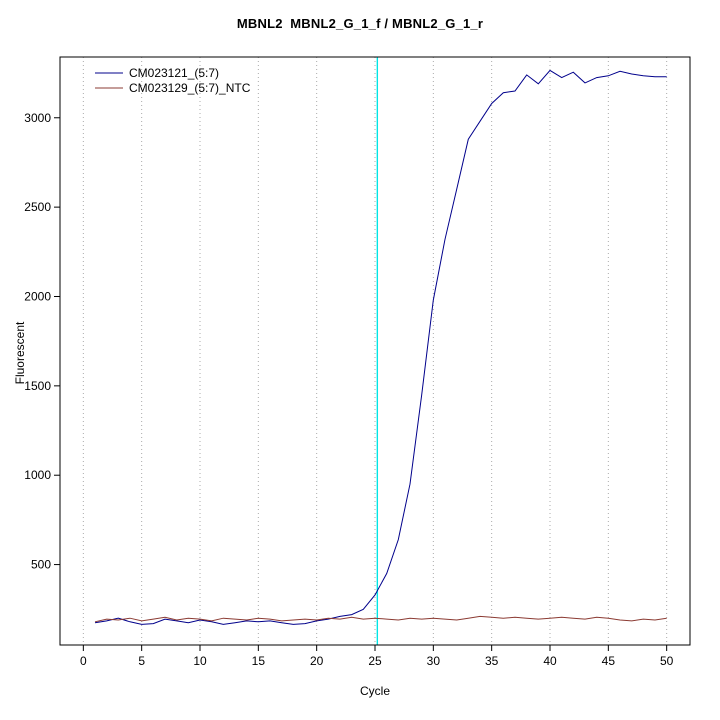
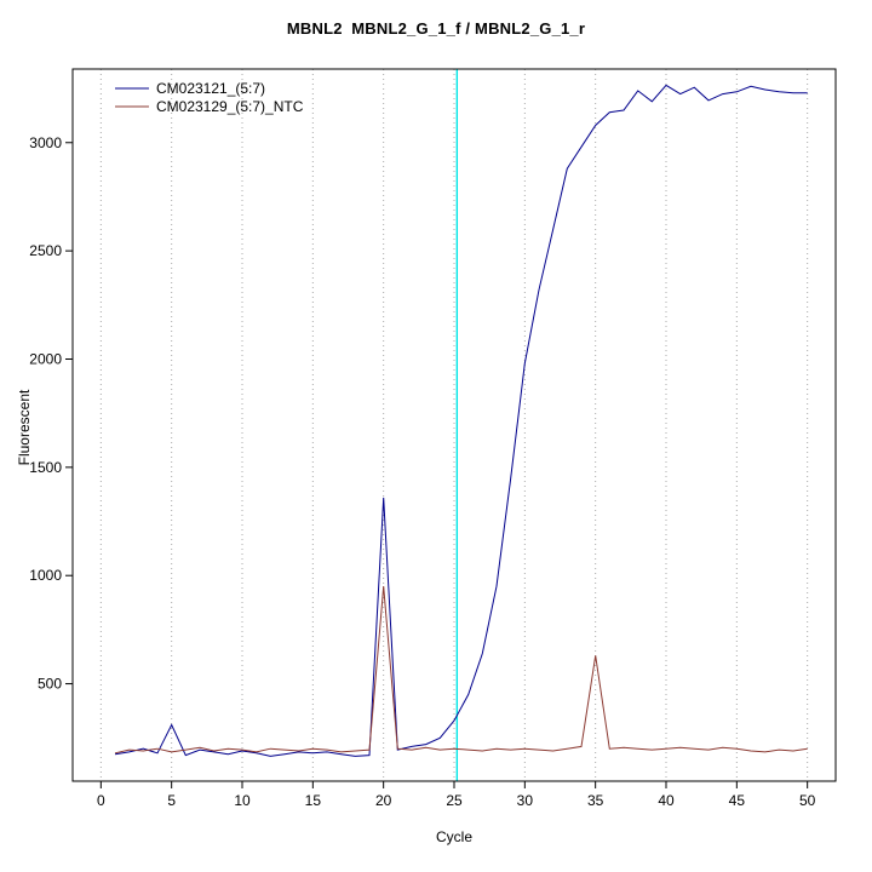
CM023121_(5:7)/5: 160 -> 310
CM023121_(5:7)/20: 180 -> 1360
CM023129_(5:7)_NTC/20: 190 -> 950
CM023129_(5:7)_NTC/35: 200 -> 630
